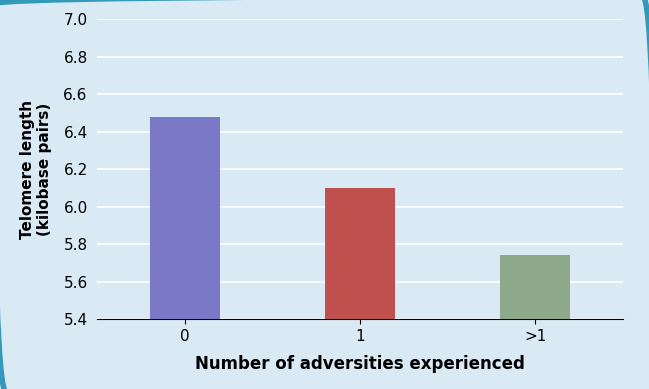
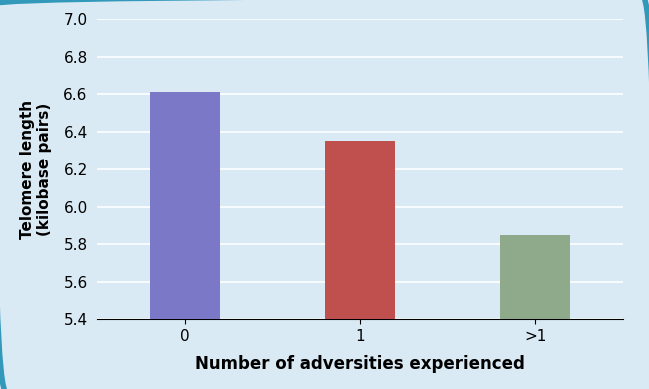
0: 6.48 -> 6.61
1: 6.10 -> 6.35
>1: 5.74 -> 5.85
